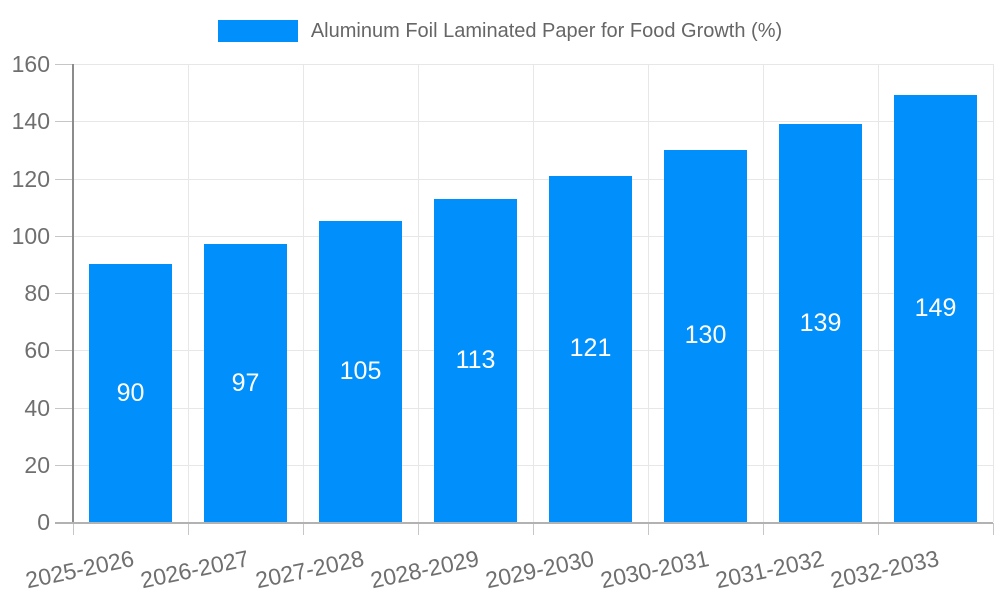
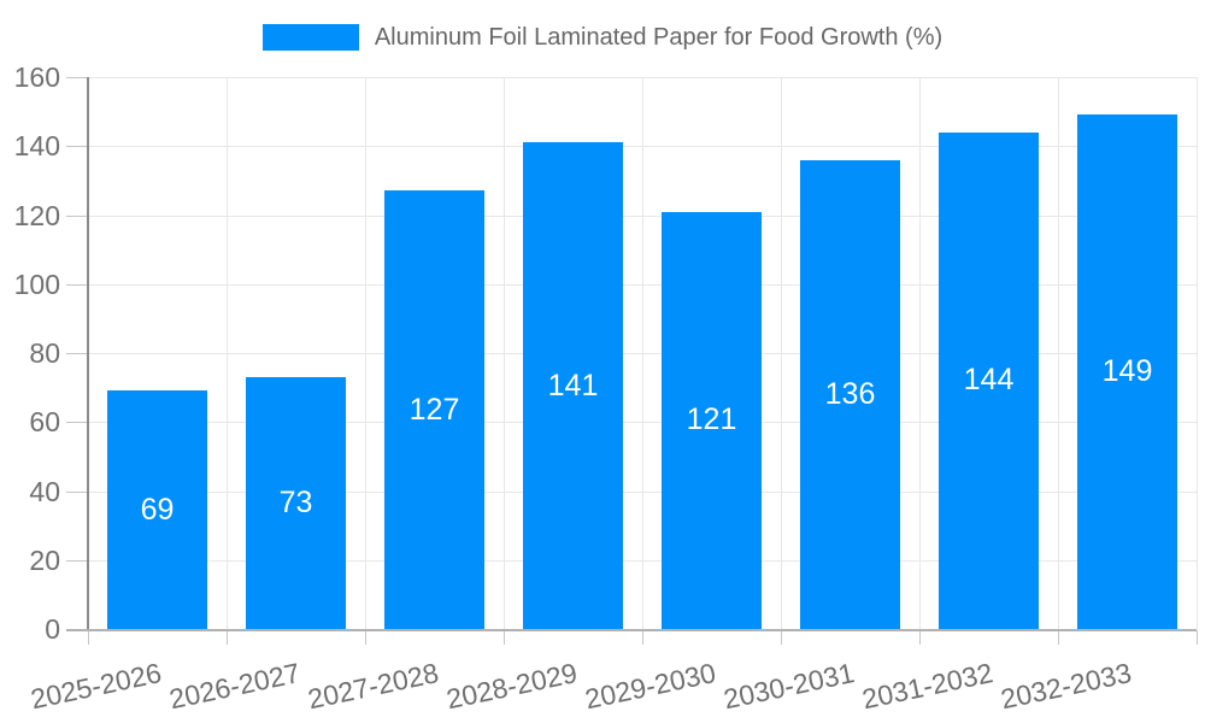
2025-2026: 90 -> 69
2026-2027: 97 -> 73
2027-2028: 105 -> 127
2028-2029: 113 -> 141
2030-2031: 130 -> 136
2031-2032: 139 -> 144
